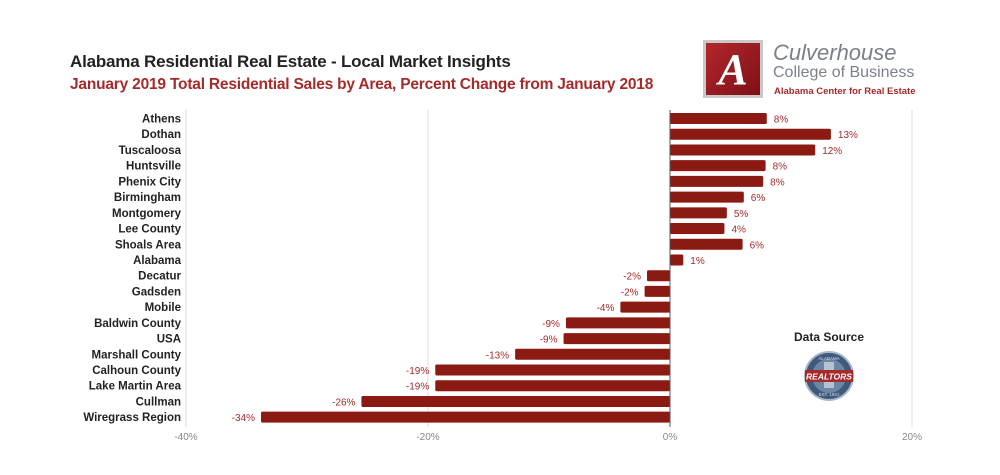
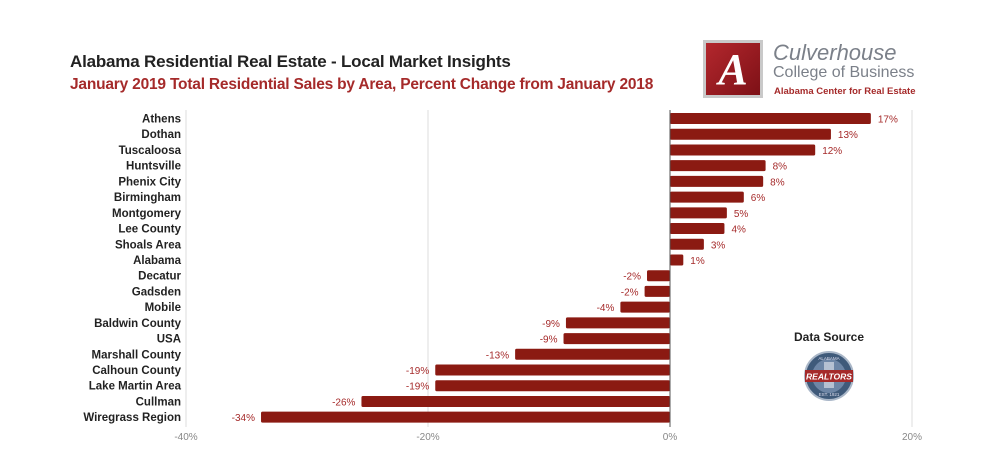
Athens: 8% -> 17%
Shoals Area: 6% -> 3%
